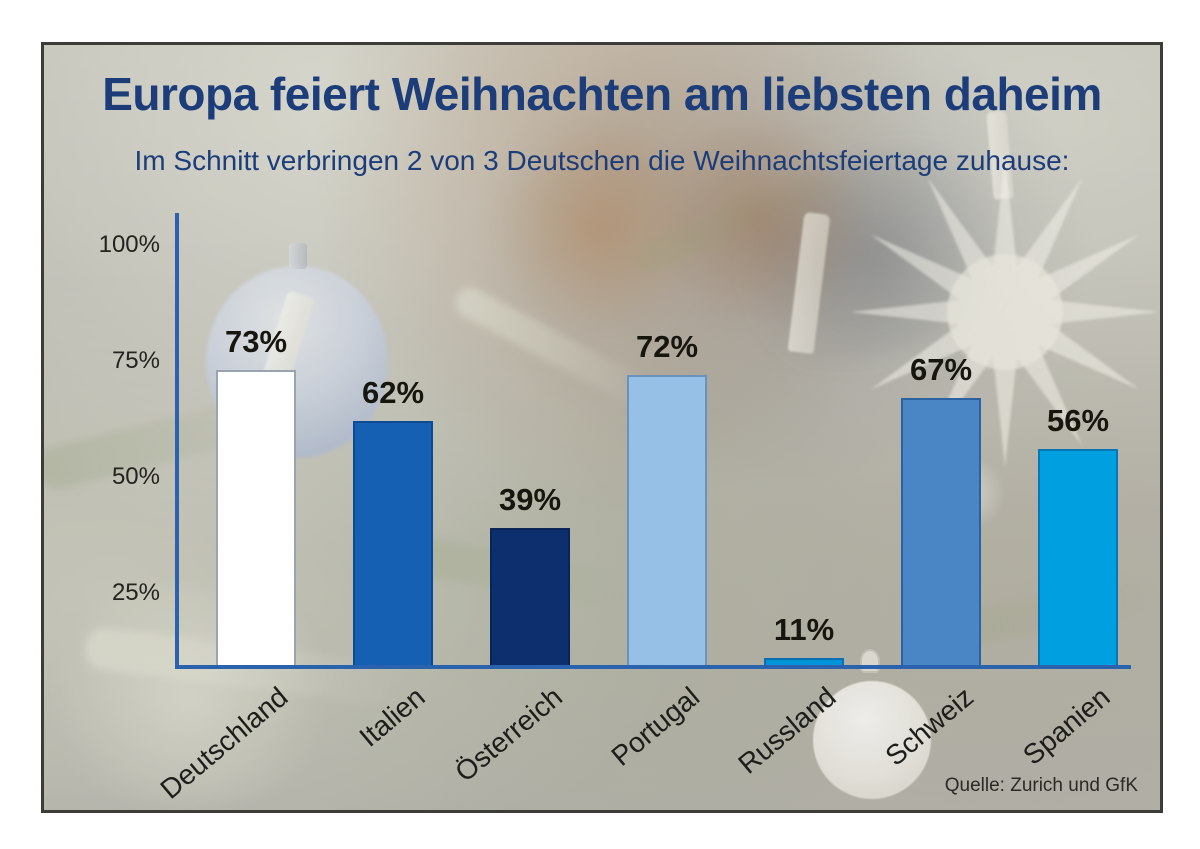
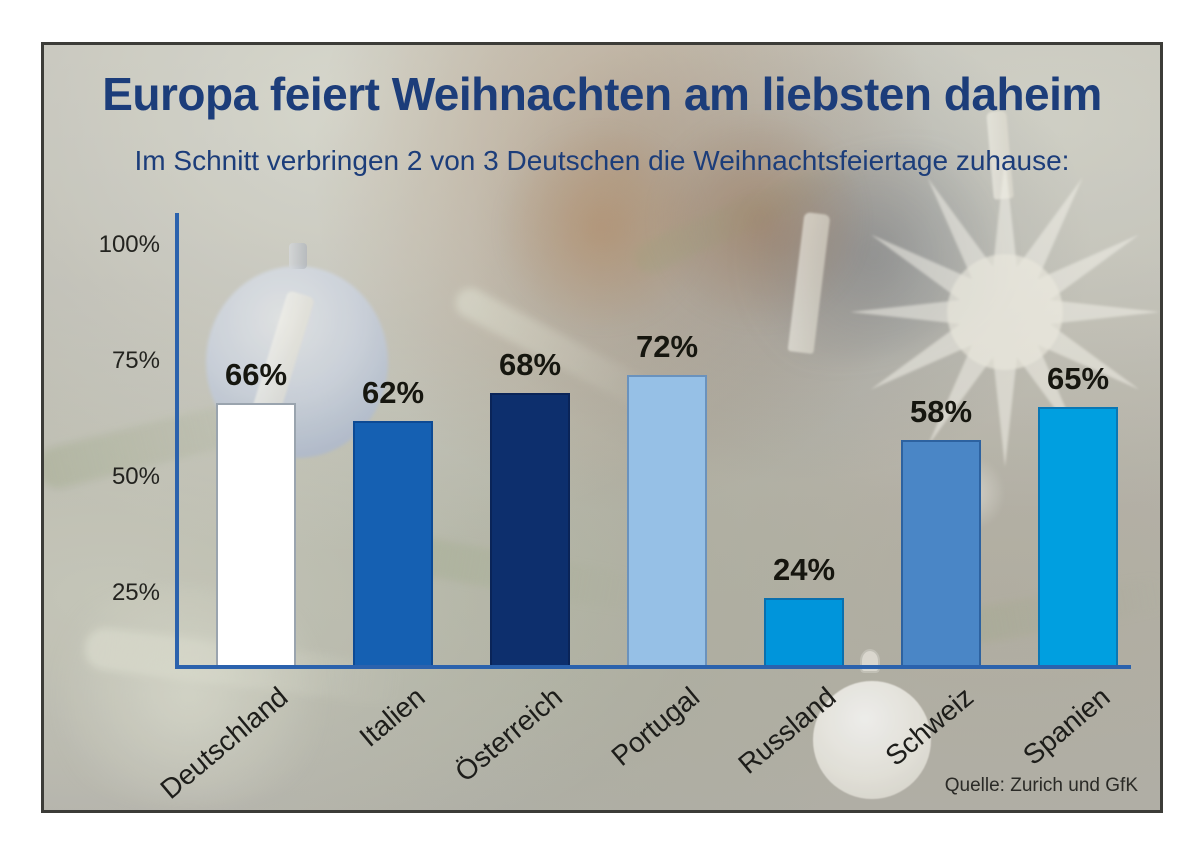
Deutschland: 73% -> 66%
Österreich: 39% -> 68%
Russland: 11% -> 24%
Schweiz: 67% -> 58%
Spanien: 56% -> 65%
